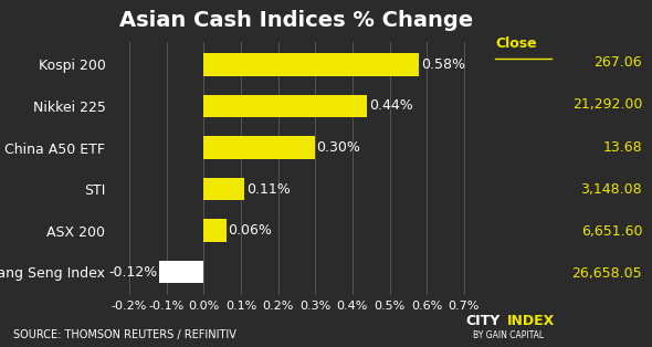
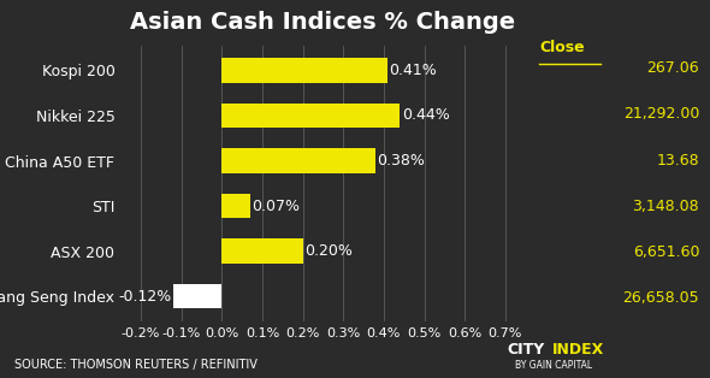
Kospi 200: 0.58% -> 0.41%
China A50 ETF: 0.30% -> 0.38%
STI: 0.11% -> 0.07%
ASX 200: 0.06% -> 0.20%
